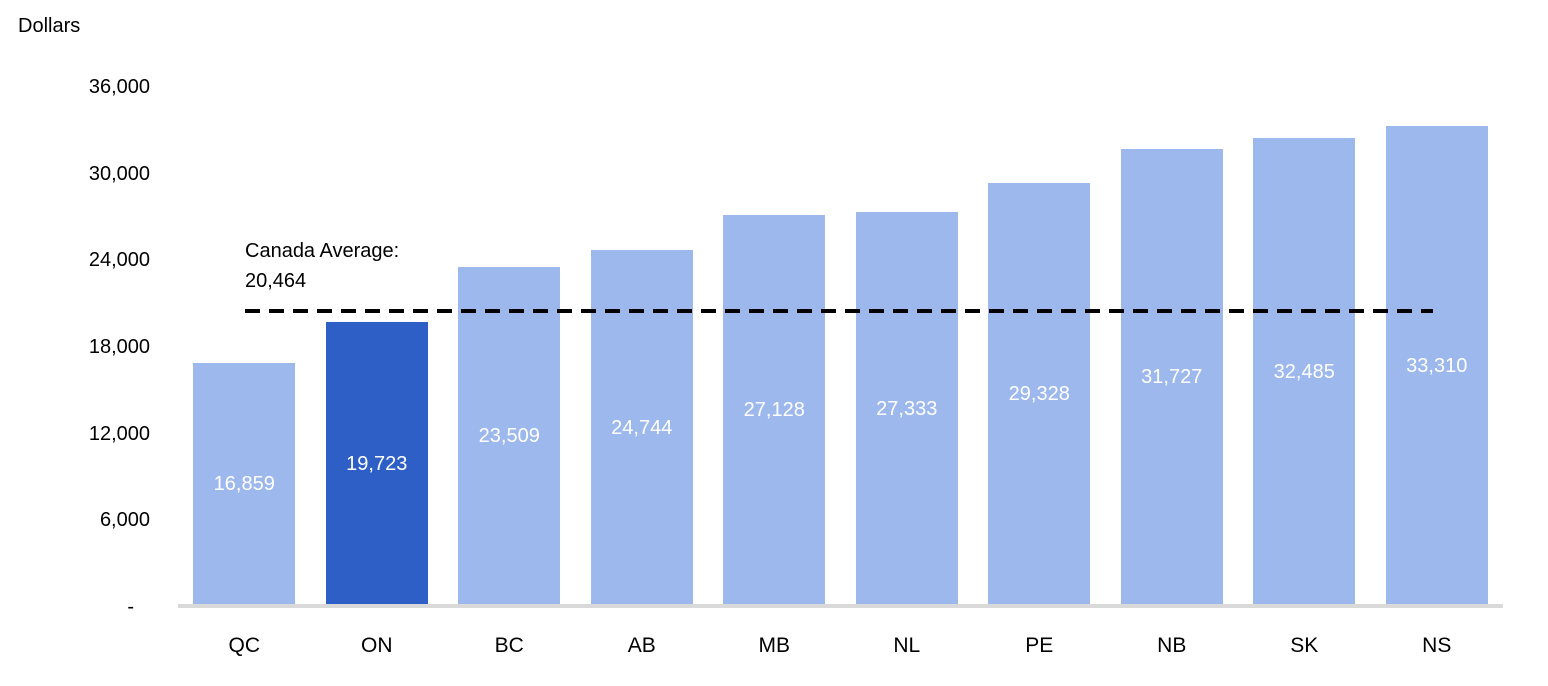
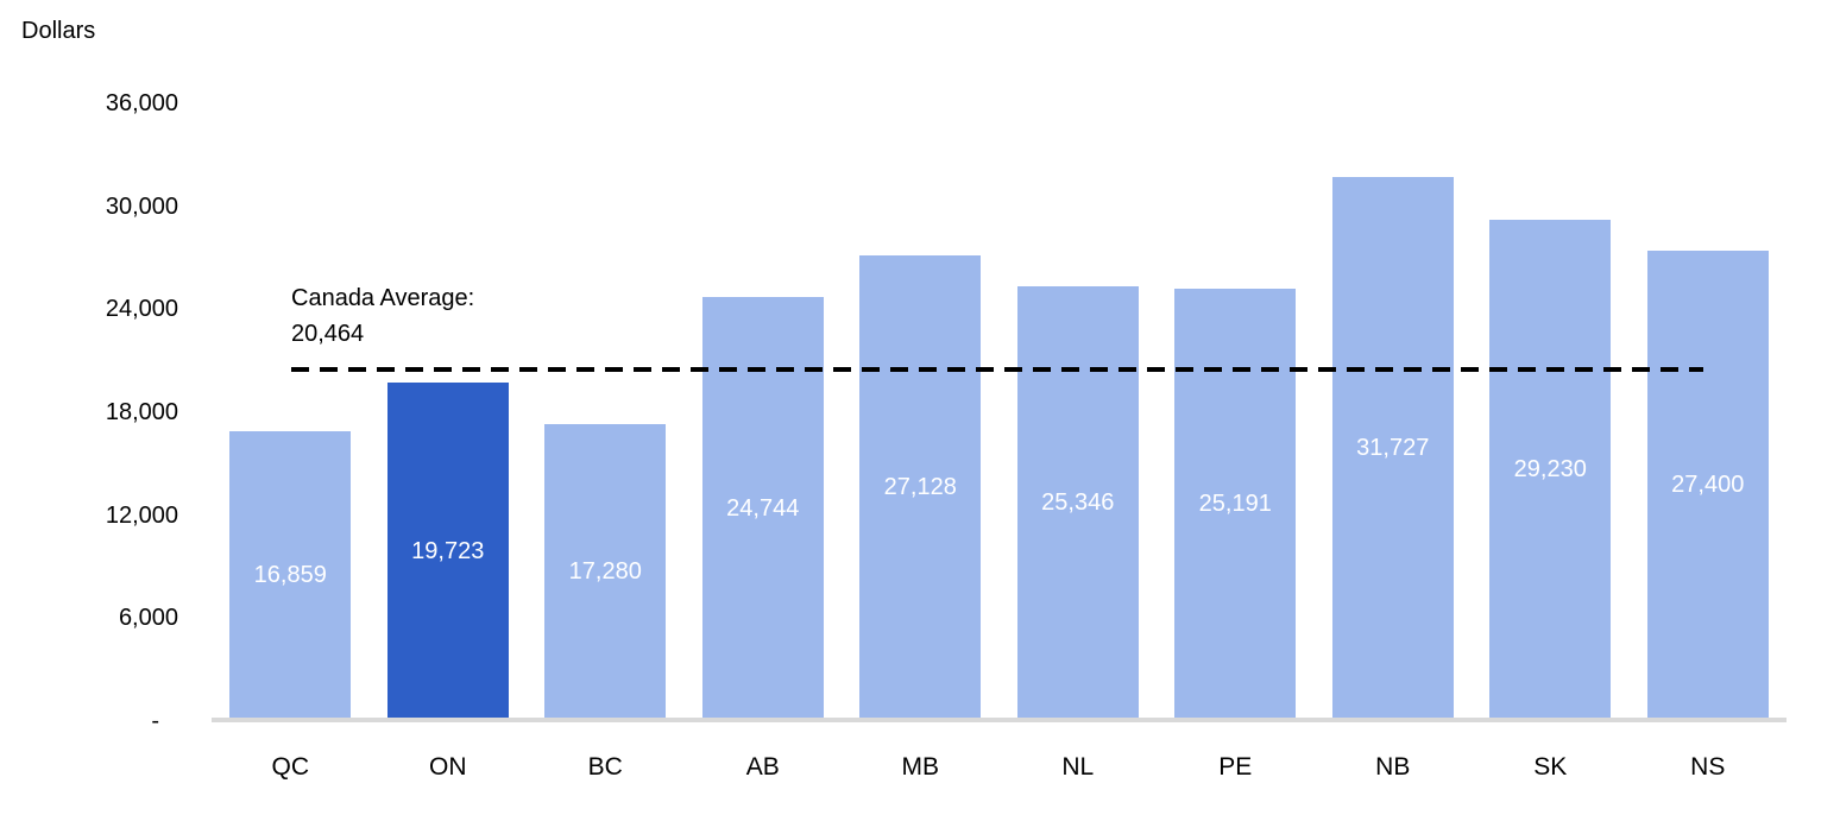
BC: 23,509 -> 17,280
NL: 27,333 -> 25,346
PE: 29,328 -> 25,191
SK: 32,485 -> 29,230
NS: 33,310 -> 27,400
